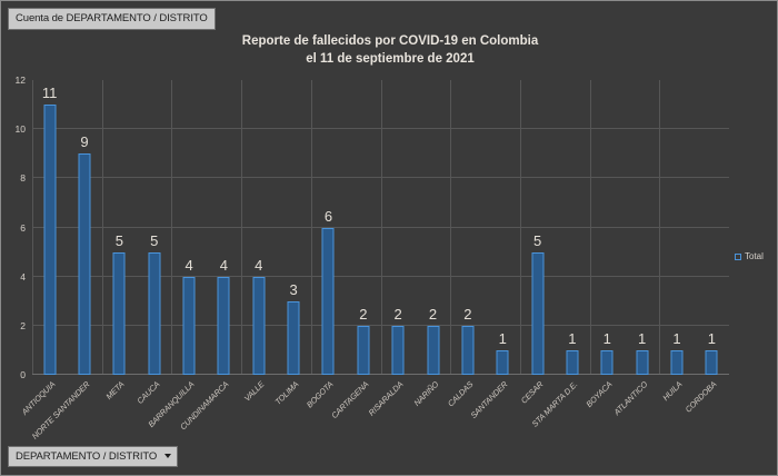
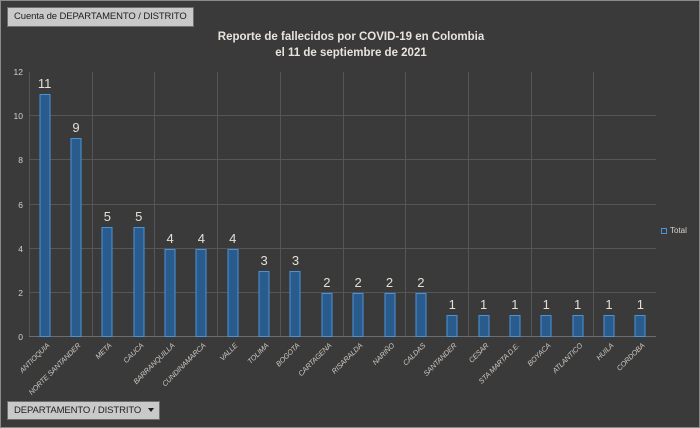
BOGOTA: 6 -> 3
CESAR: 5 -> 1
